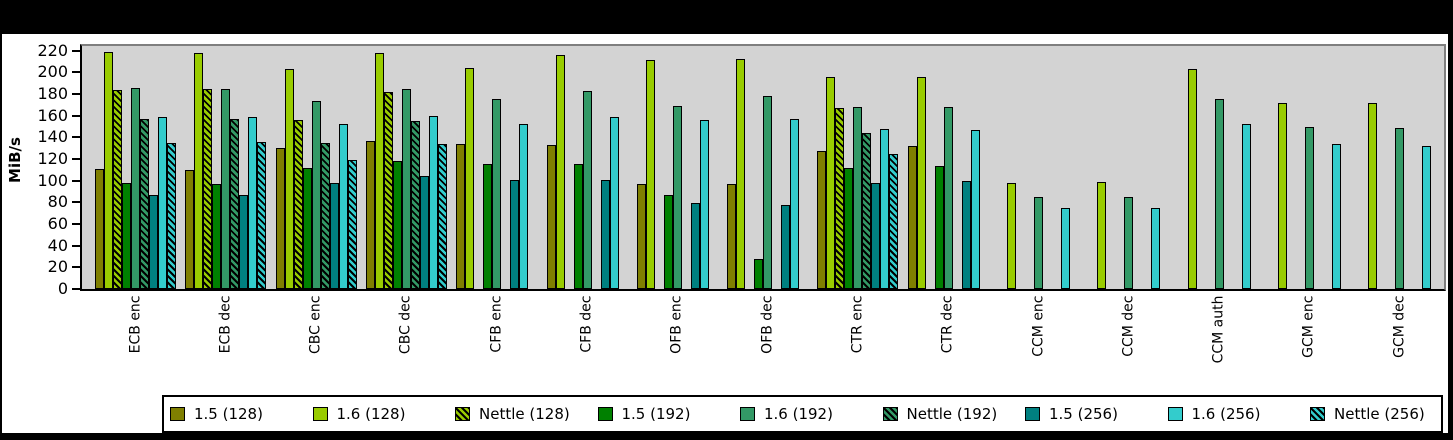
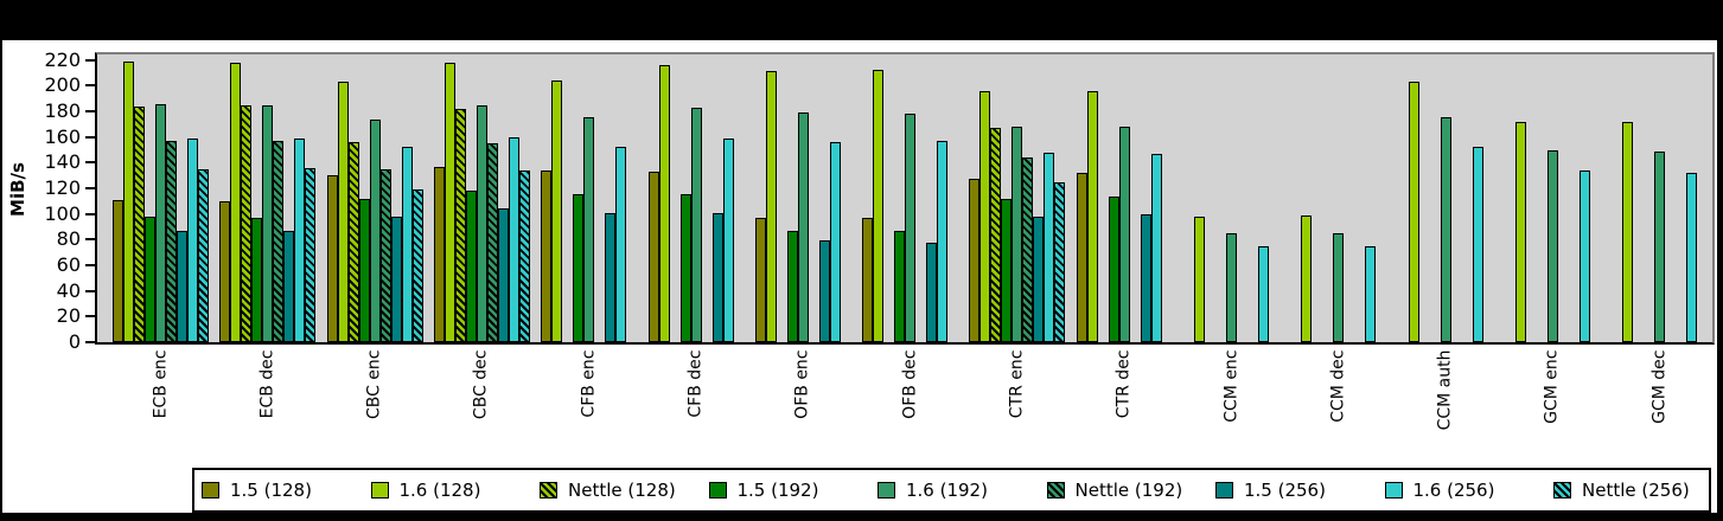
1.6 (192)/OFB enc: 169 -> 179
1.5 (192)/OFB dec: 28 -> 87
